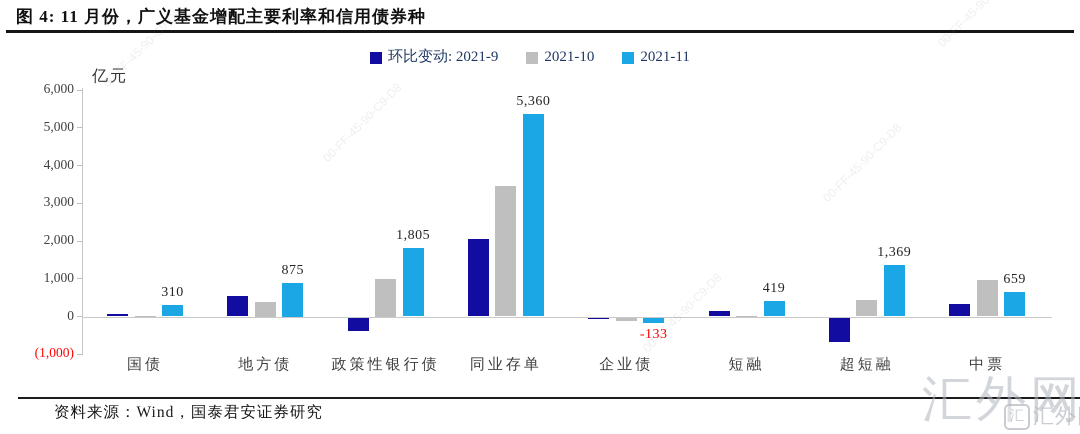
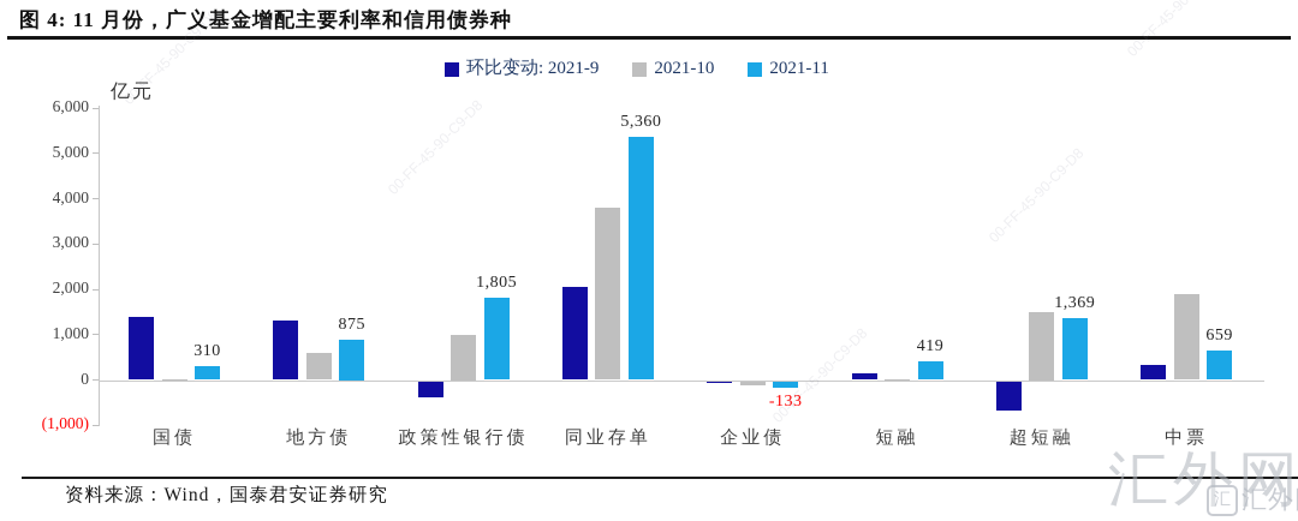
环比变动: 2021-9/国债: 100 -> 1400
环比变动: 2021-9/地方债: 500 -> 1300
2021-10/地方债: 400 -> 600
2021-10/同业存单: 3500 -> 3800
2021-10/超短融: 400 -> 1500
2021-10/中票: 1000 -> 1900
